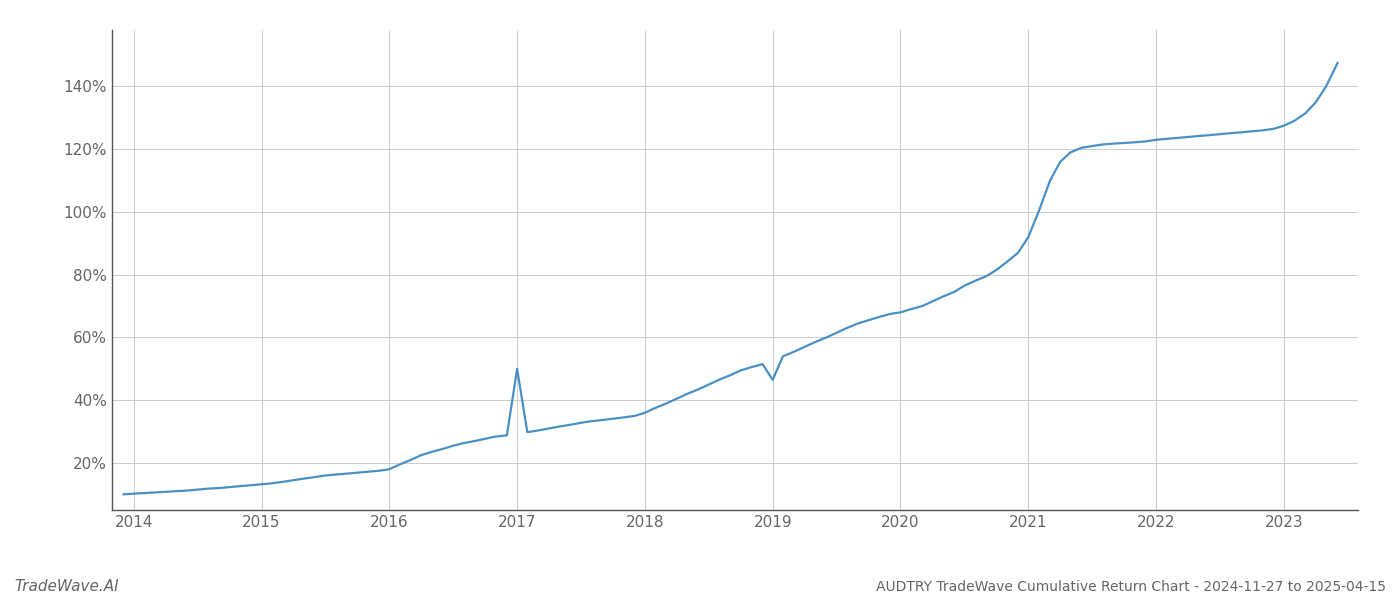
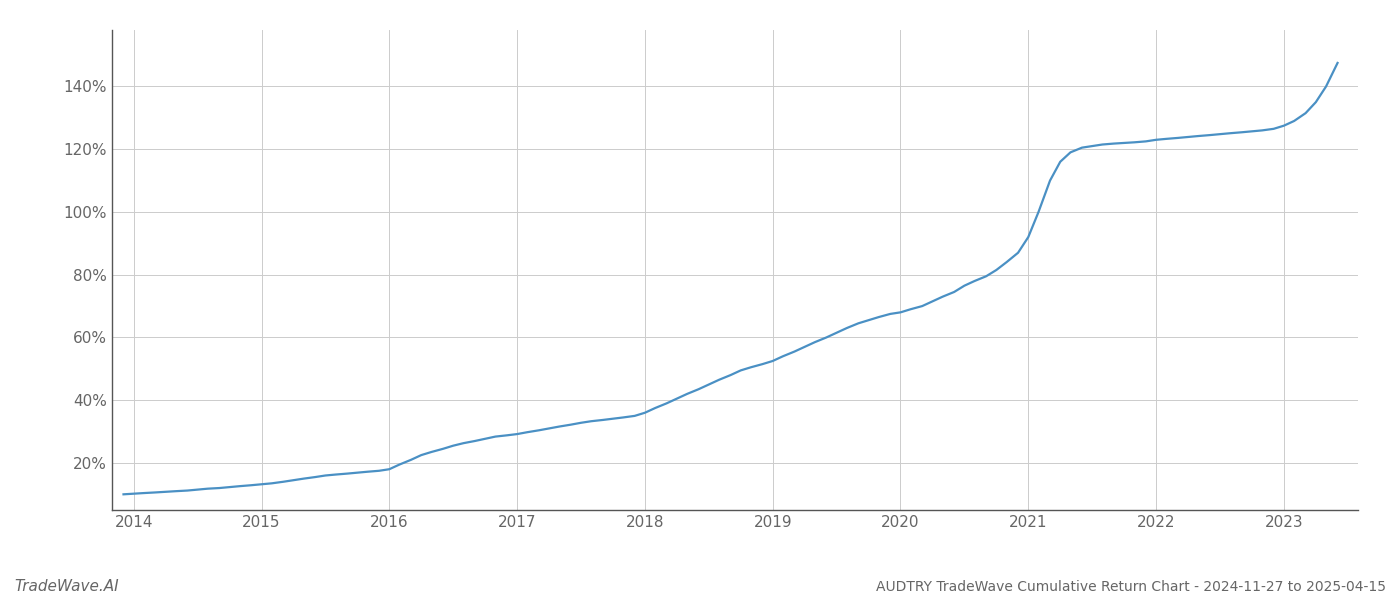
2017: 50.0% -> 29.2%
2019: 46.5% -> 52.5%
